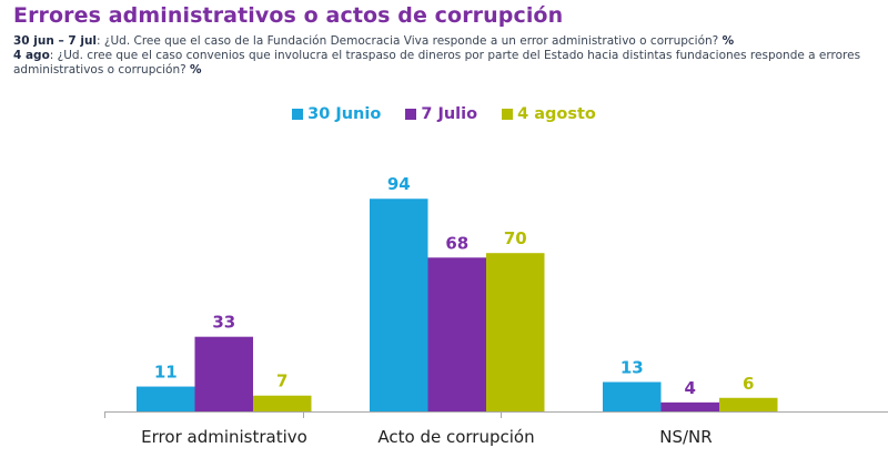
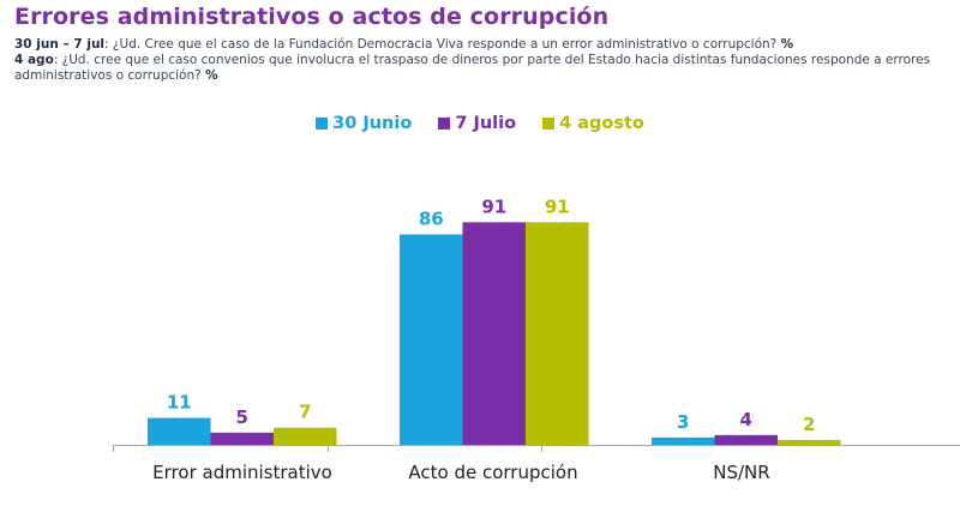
7 Julio/Error administrativo: 33 -> 5
30 Junio/Acto de corrupción: 94 -> 86
7 Julio/Acto de corrupción: 68 -> 91
4 agosto/Acto de corrupción: 70 -> 91
30 Junio/NS/NR: 13 -> 3
4 agosto/NS/NR: 6 -> 2
